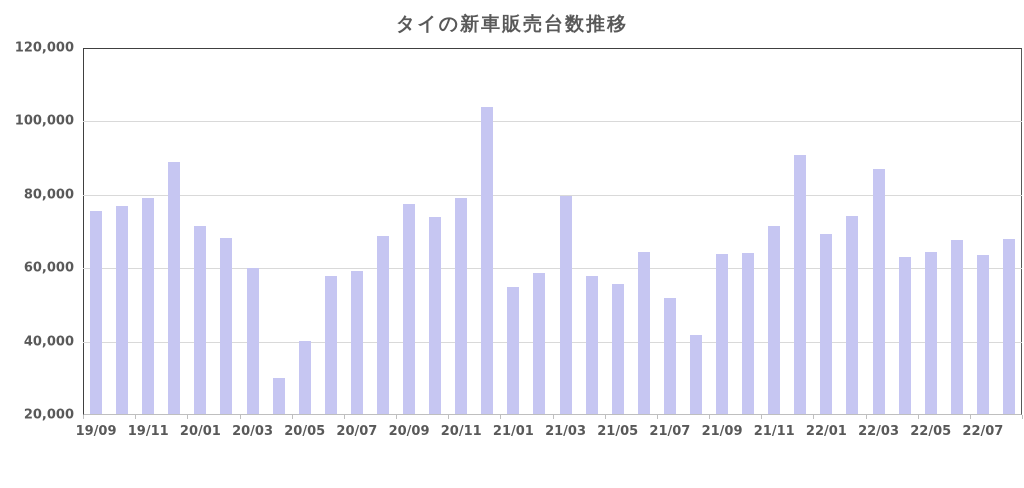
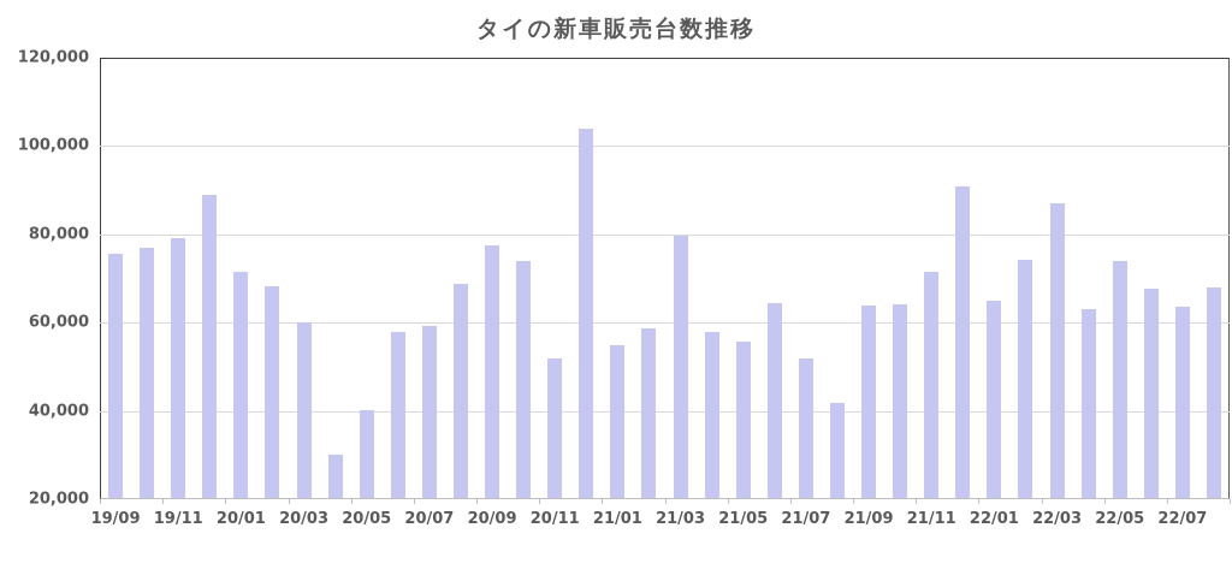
20/11: 79000 -> 52000
22/01: 69000 -> 65000
22/05: 64000 -> 74000
